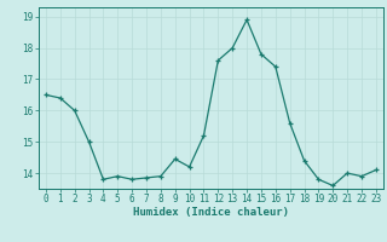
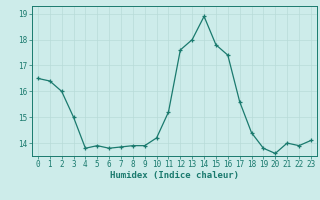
9: 14.45 -> 13.90
